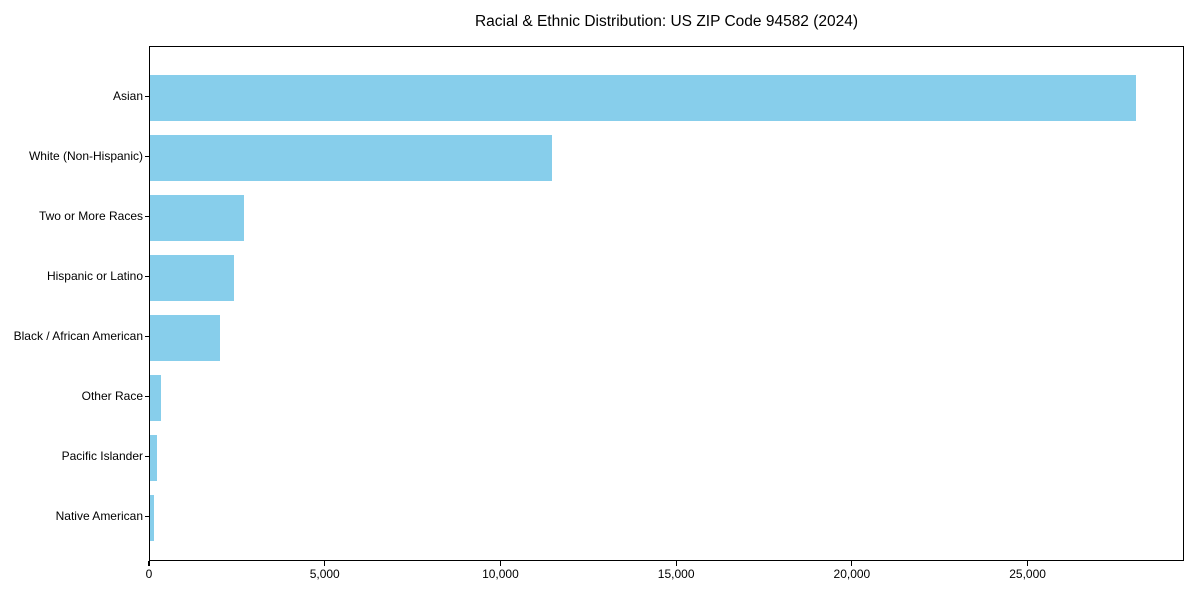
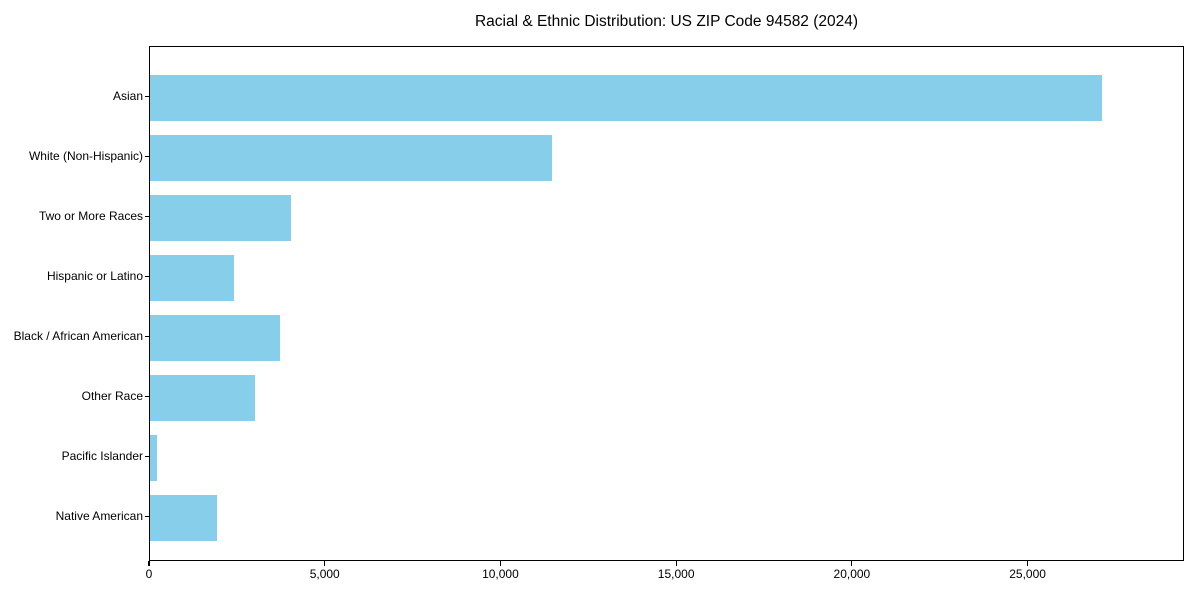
Asian: 28000 -> 27100
Two or More Races: 2700 -> 4000
Black / African American: 2000 -> 3700
Other Race: 300 -> 3000
Native American: 100 -> 1900
